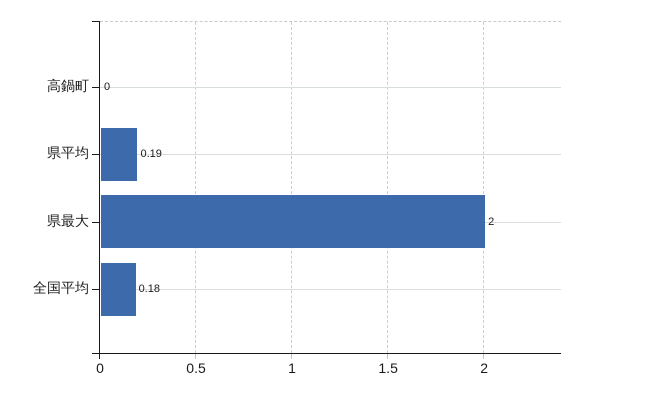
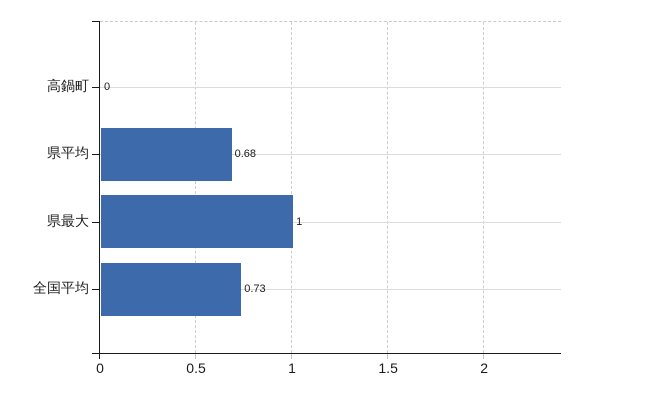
県平均: 0.19 -> 0.68
県最大: 2 -> 1
全国平均: 0.18 -> 0.73
